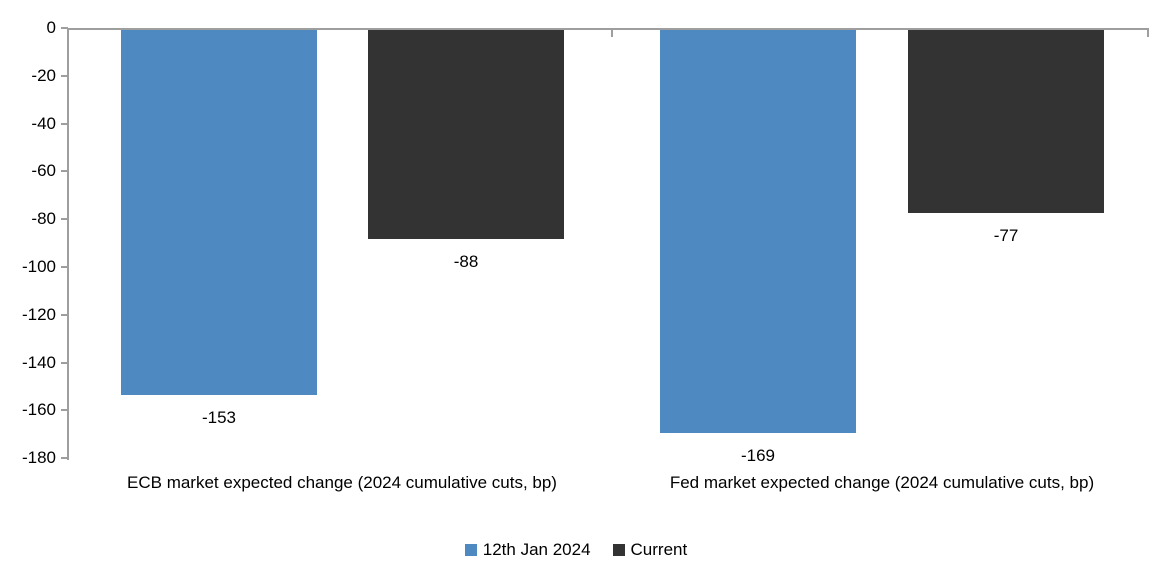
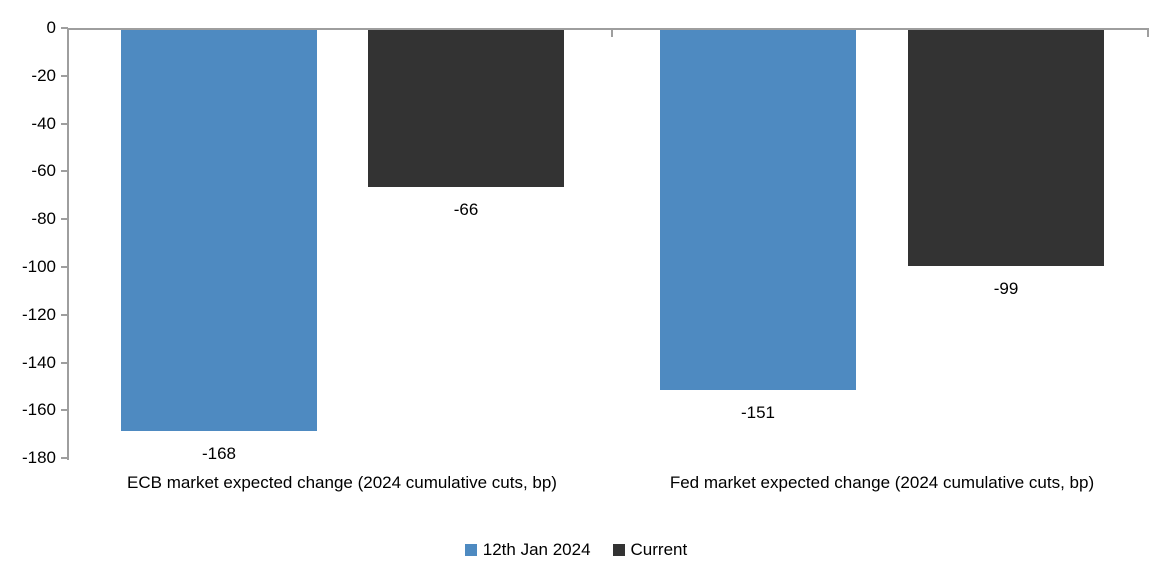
12th Jan 2024/ECB market expected change (2024 cumulative cuts, bp): -153 -> -168
Current/ECB market expected change (2024 cumulative cuts, bp): -88 -> -66
12th Jan 2024/Fed market expected change (2024 cumulative cuts, bp): -169 -> -151
Current/Fed market expected change (2024 cumulative cuts, bp): -77 -> -99
